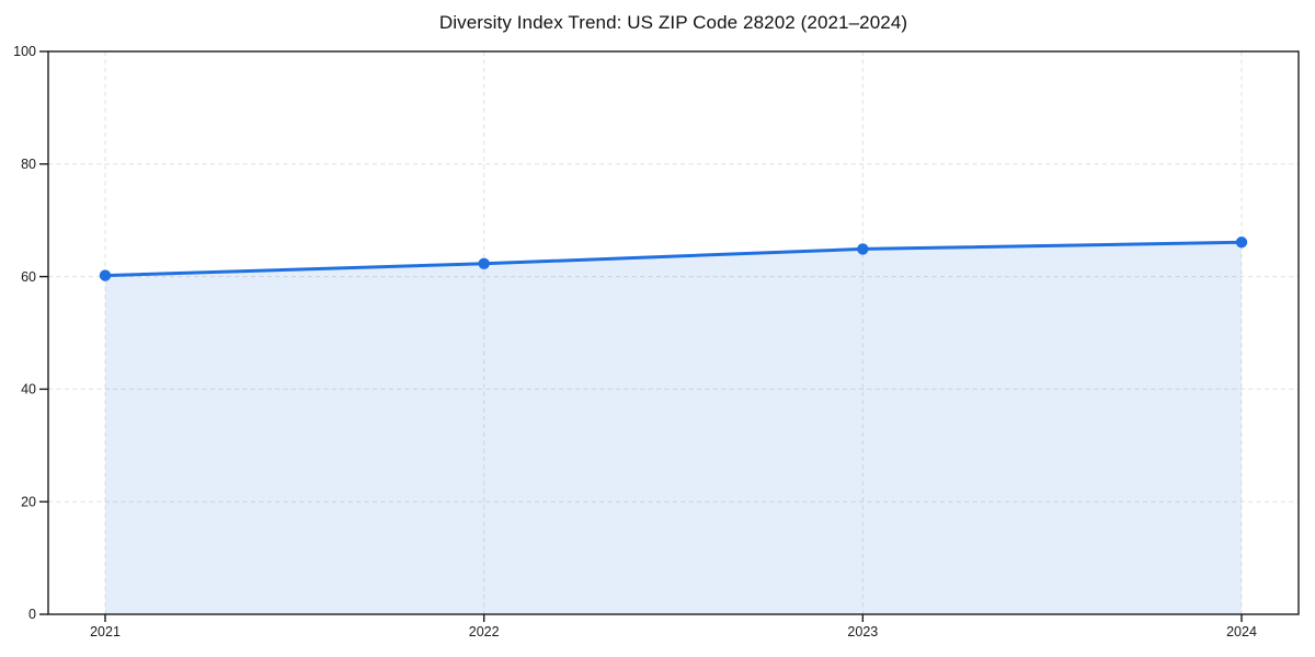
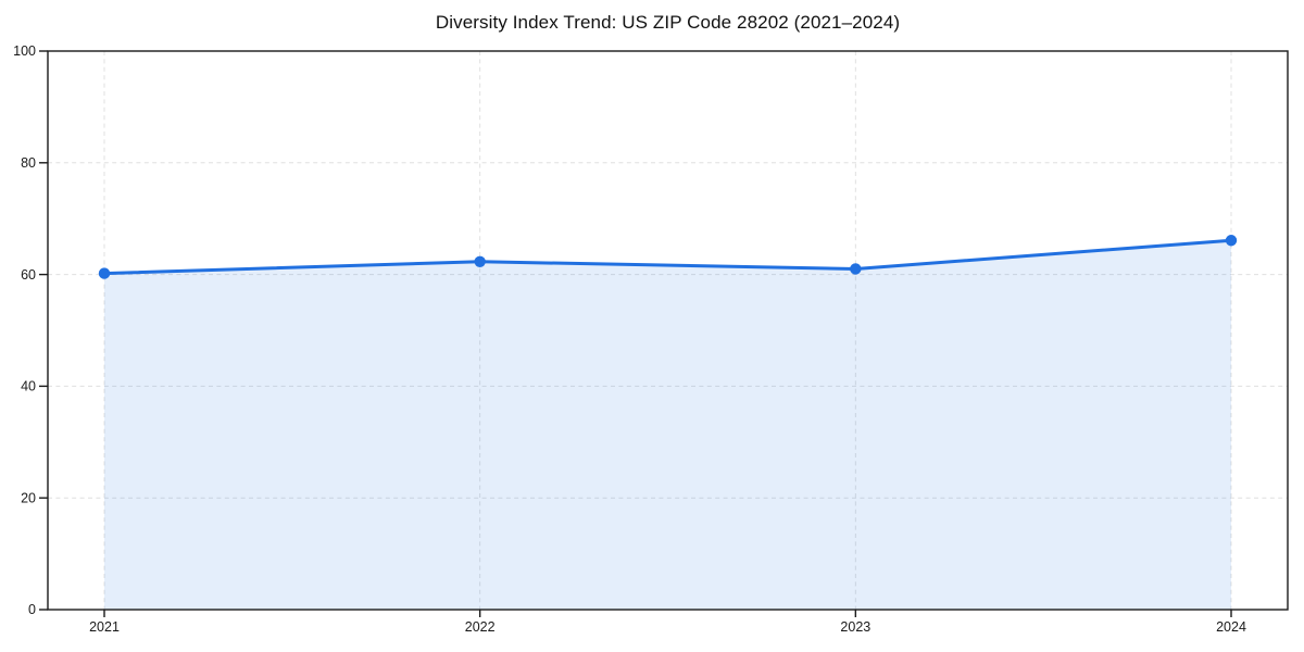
2023: 65 -> 61
